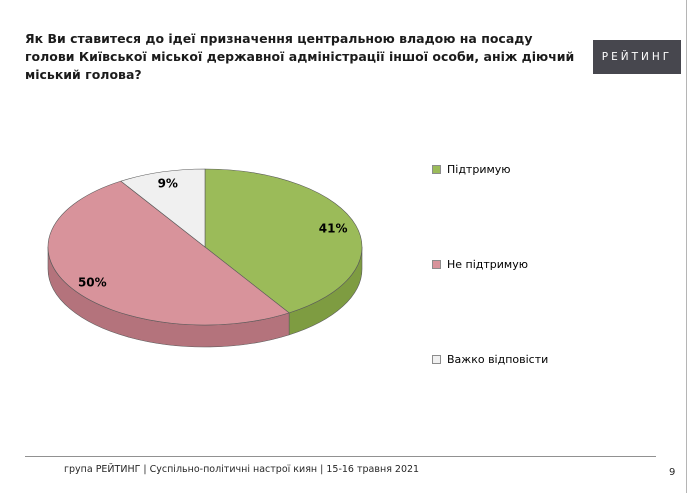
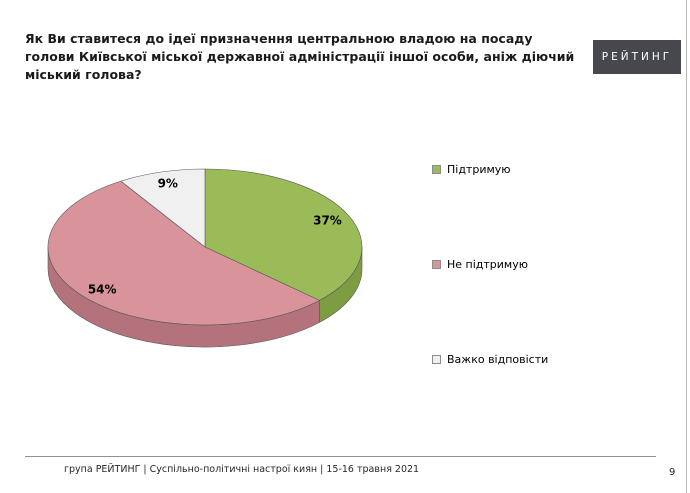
Підтримую: 41% -> 37%
Не підтримую: 50% -> 54%
